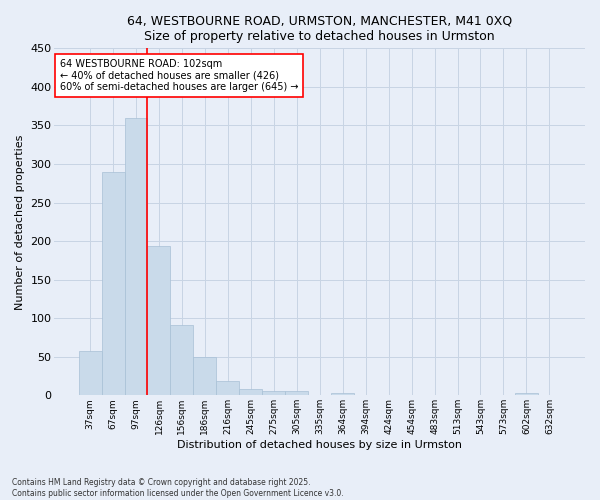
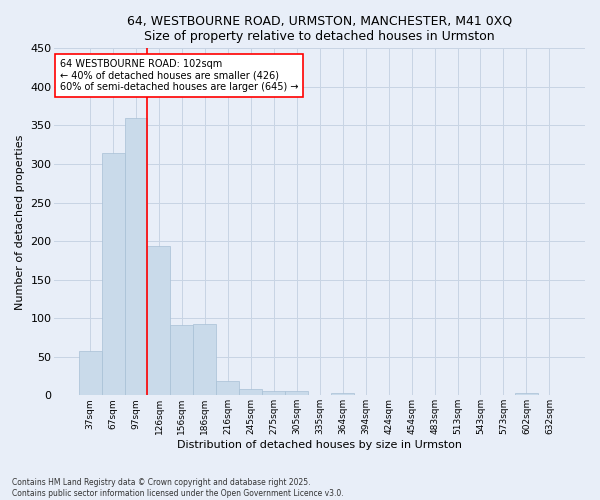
67sqm: 290 -> 314
186sqm: 50 -> 92
